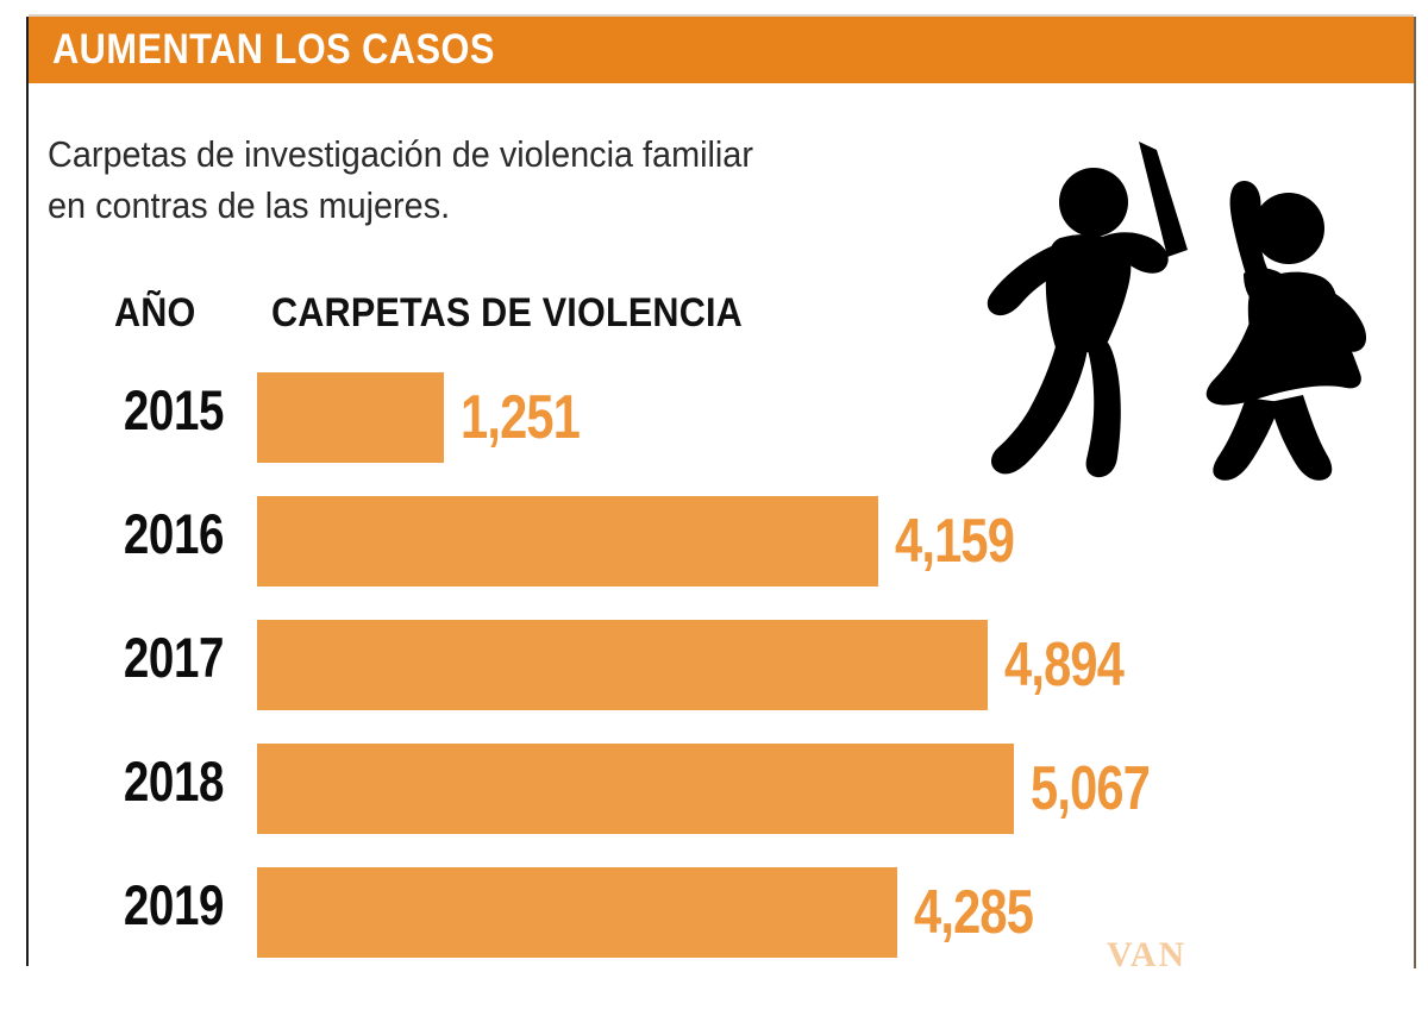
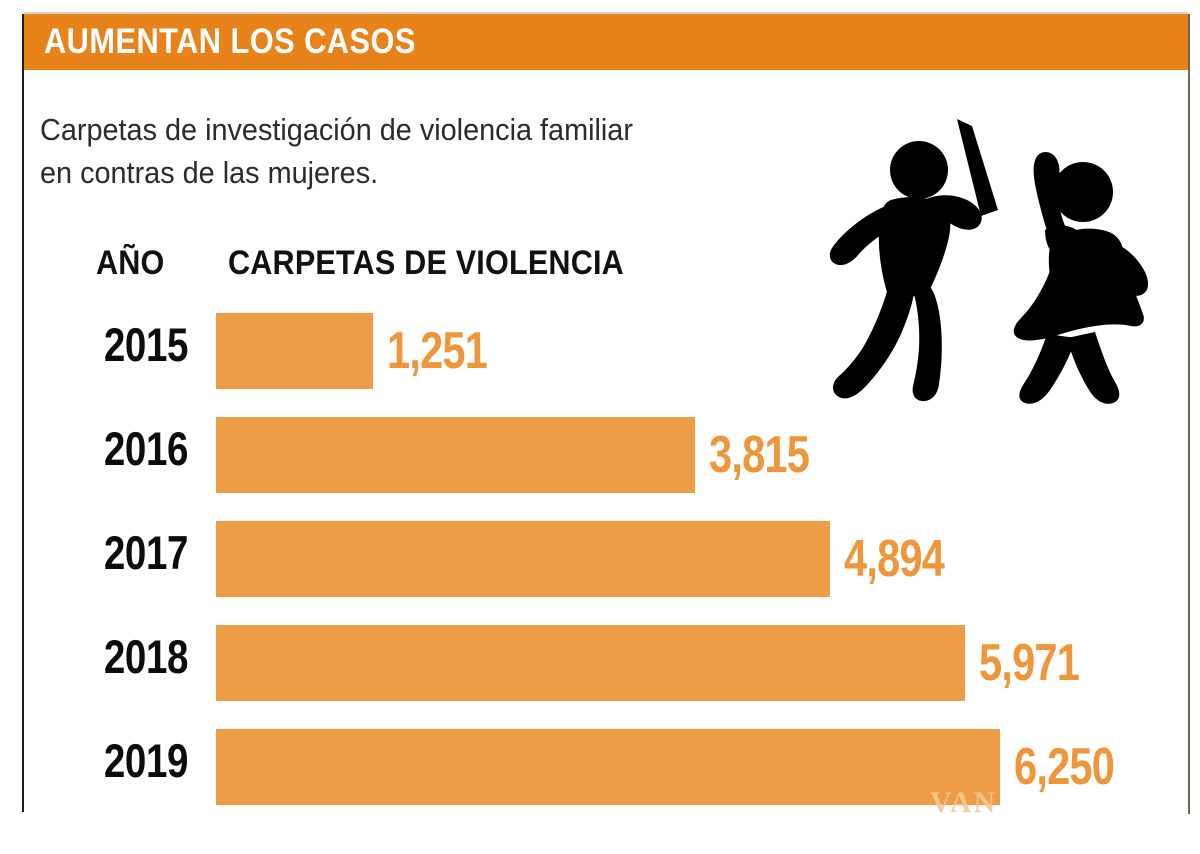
2016: 4,159 -> 3,815
2018: 5,067 -> 5,971
2019: 4,285 -> 6,250
